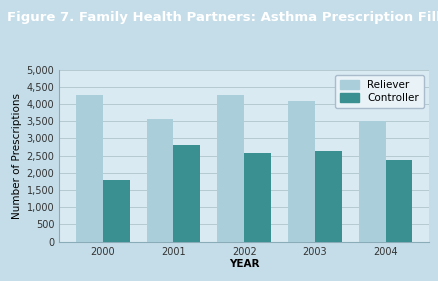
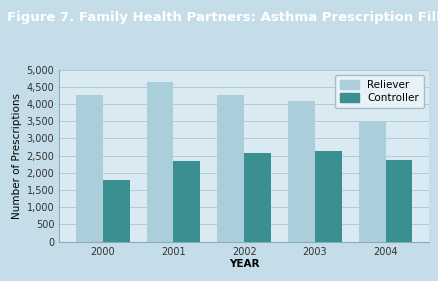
Reliever/2001: 3,550 -> 4,650
Controller/2001: 2,800 -> 2,350
